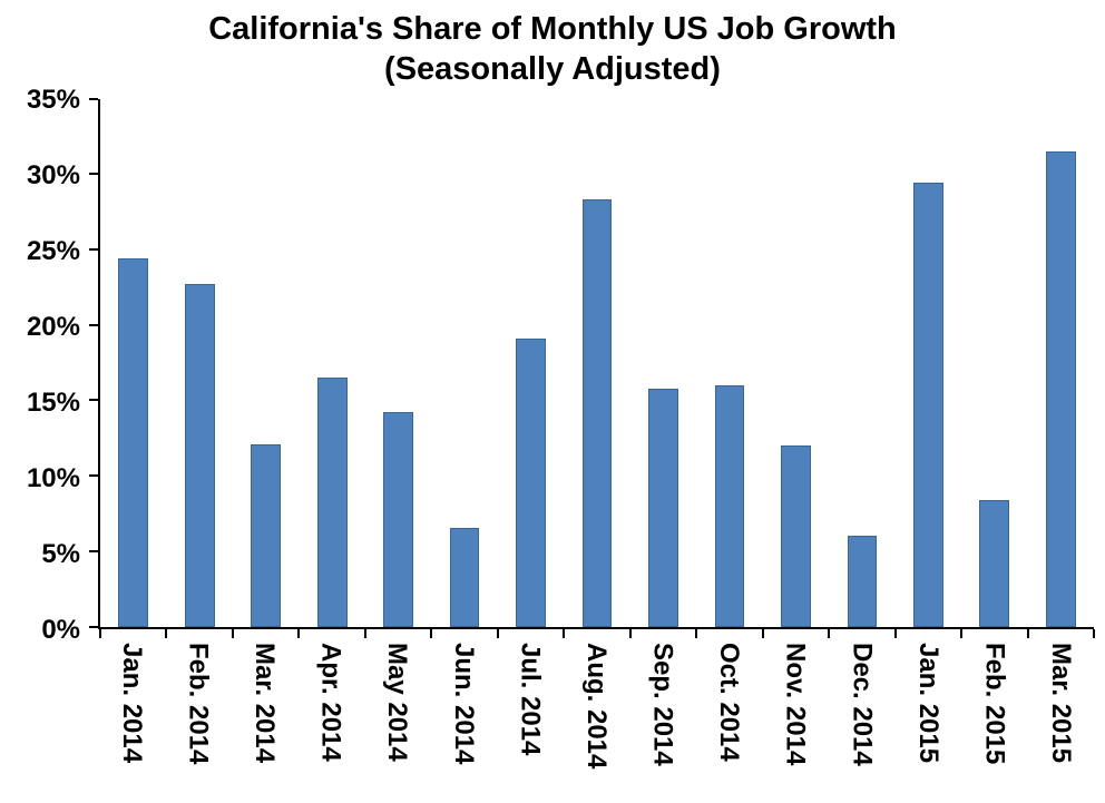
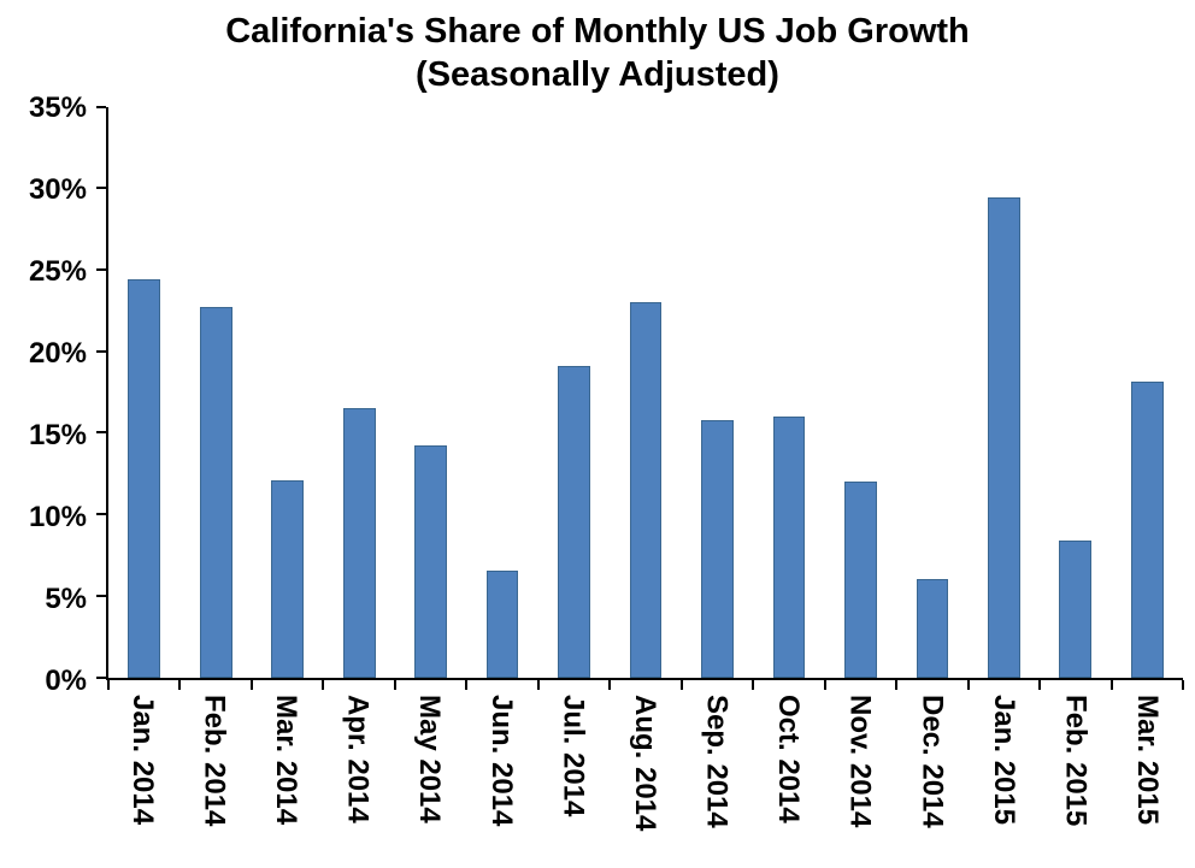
Aug. 2014: 28.3% -> 23.0%
Mar. 2015: 31.5% -> 18.1%
